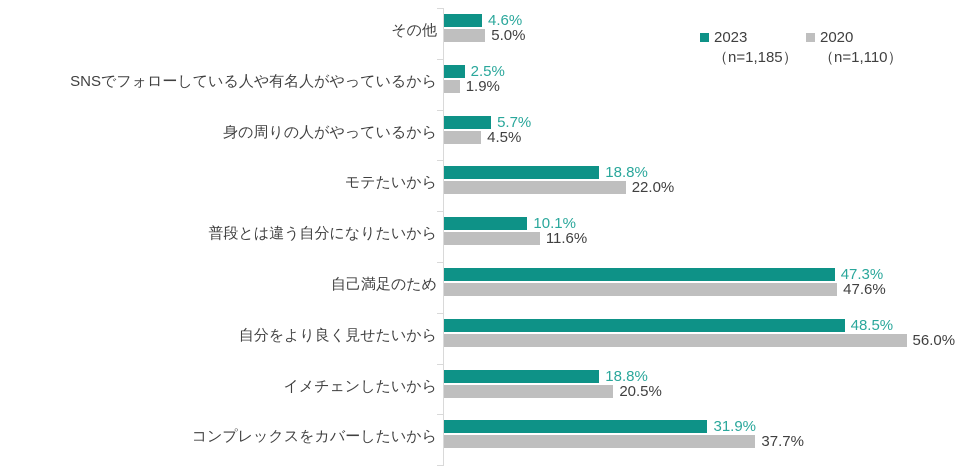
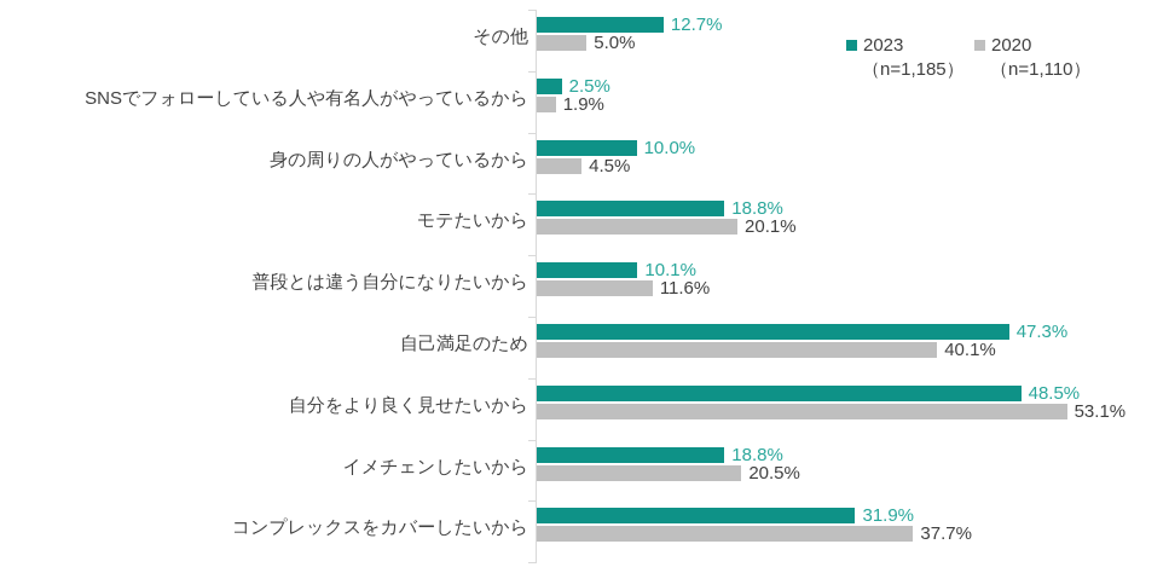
2023/その他: 4.6% -> 12.7%
2023/身の周りの人がやっているから: 5.7% -> 10.0%
2020/モテたいから: 22.0% -> 20.1%
2020/自己満足のため: 47.6% -> 40.1%
2020/自分をより良く見せたいから: 56.0% -> 53.1%
